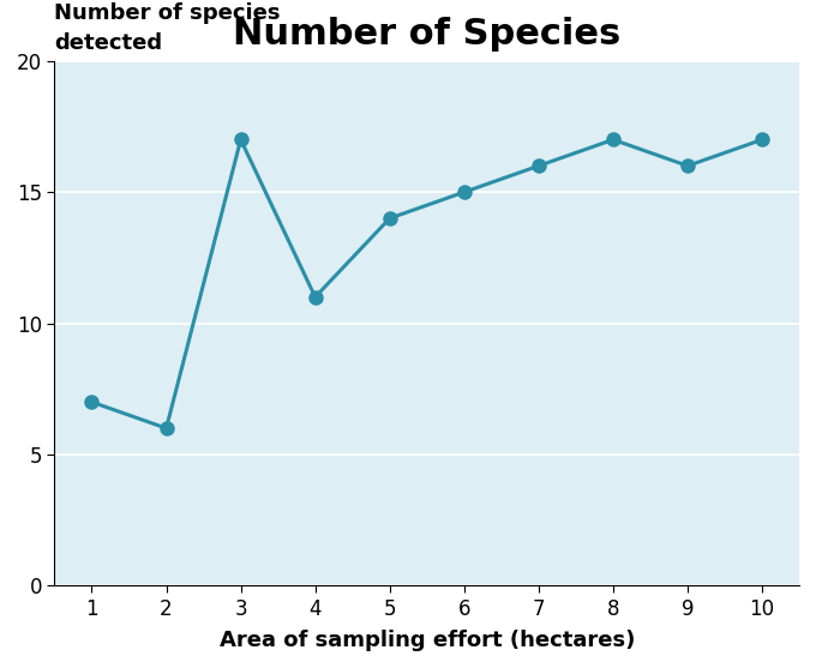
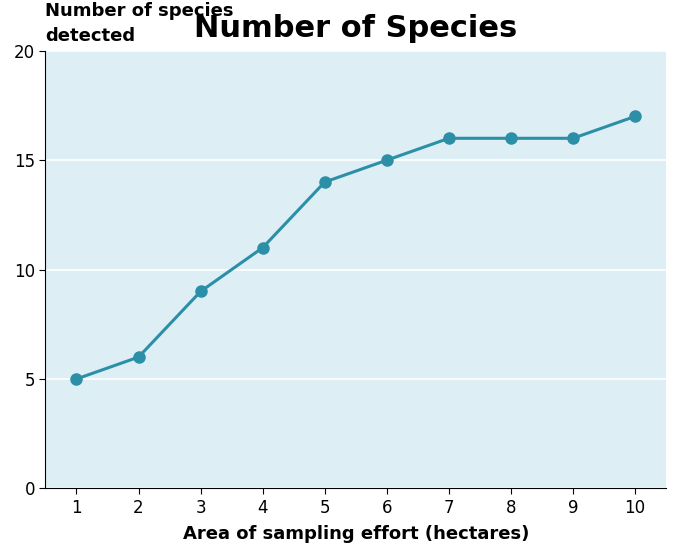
1: 7 -> 5
3: 17 -> 9
8: 17 -> 16
